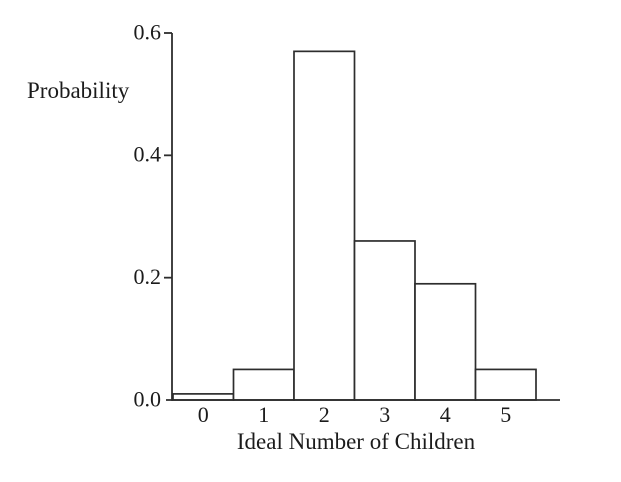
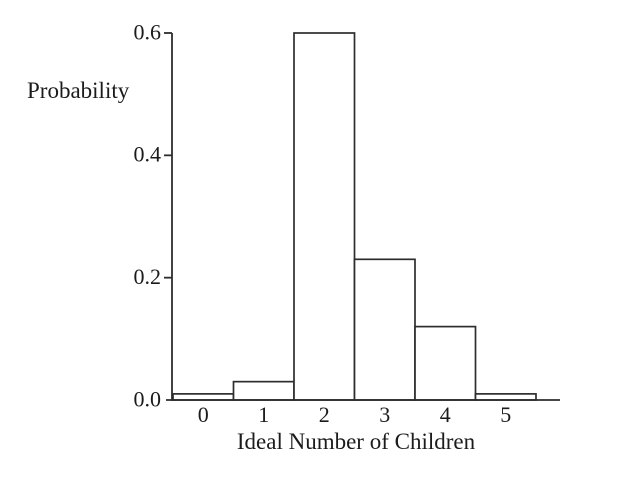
1: 0.05 -> 0.03
2: 0.57 -> 0.60
3: 0.26 -> 0.23
4: 0.19 -> 0.12
5: 0.05 -> 0.01
